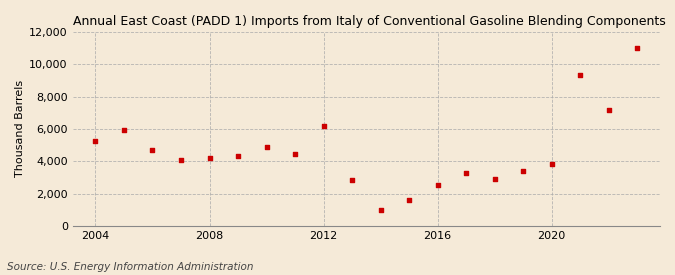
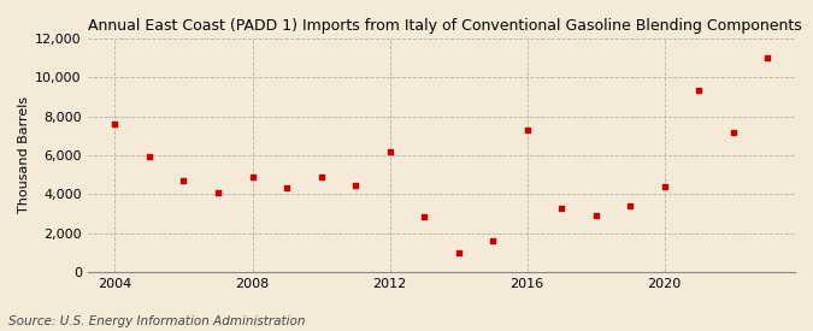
2004: 5,200 -> 7,600
2008: 4,200 -> 4,900
2016: 2,600 -> 7,300
2020: 3,800 -> 4,400
